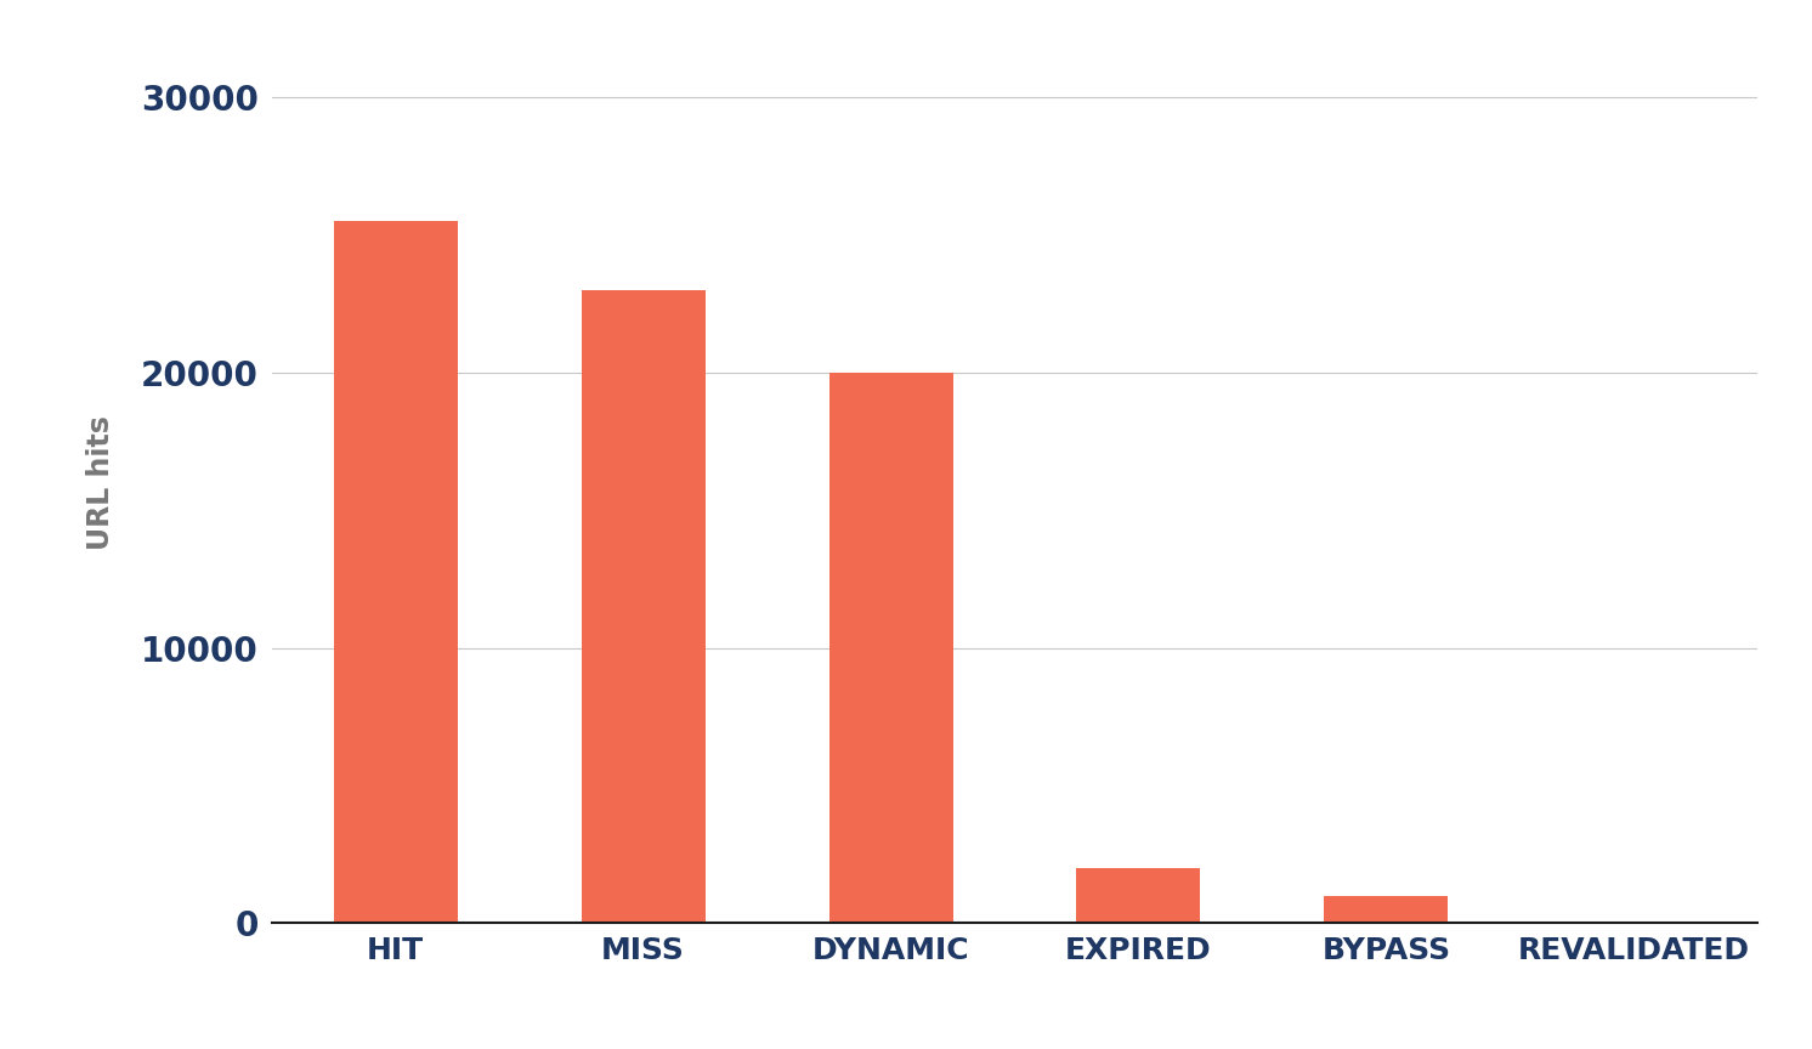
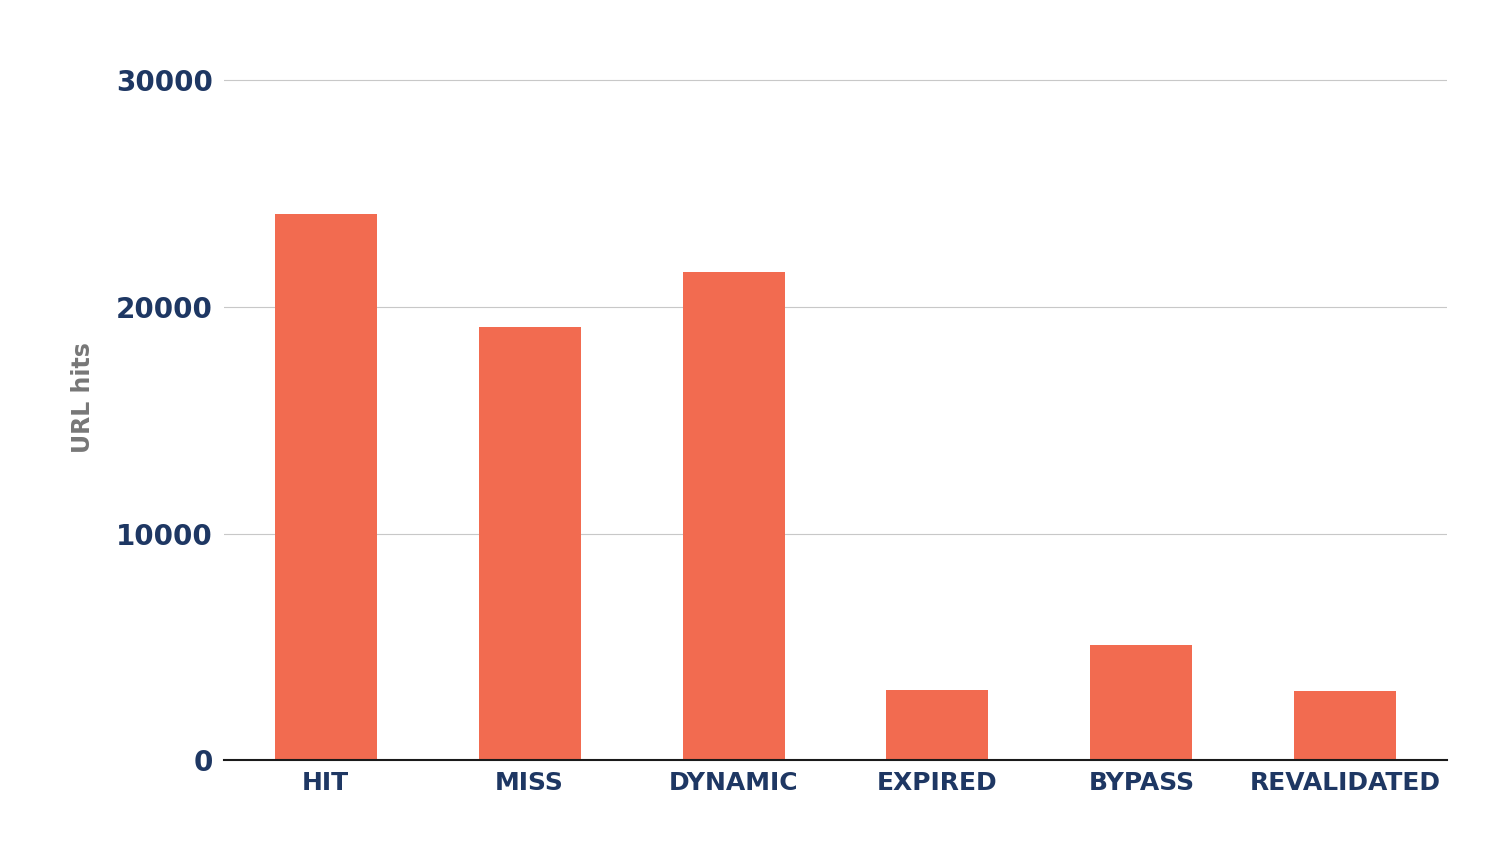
HIT: 25500 -> 24100
MISS: 23000 -> 19100
DYNAMIC: 20000 -> 21550
EXPIRED: 2000 -> 3100
BYPASS: 1000 -> 5100
REVALIDATED: 50 -> 3050
